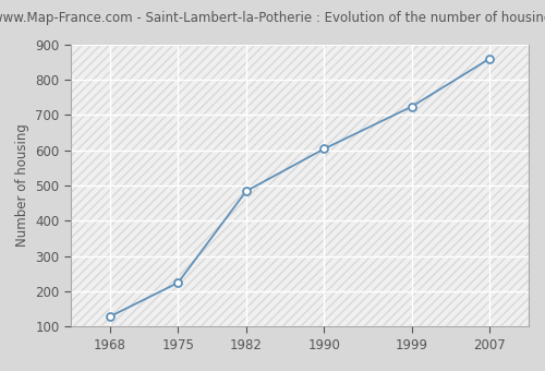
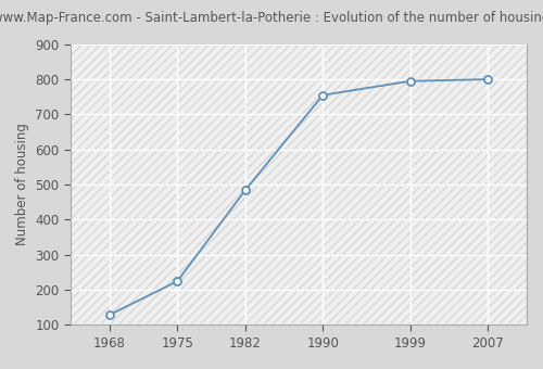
1990: 604 -> 755
1999: 724 -> 795
2007: 860 -> 800
